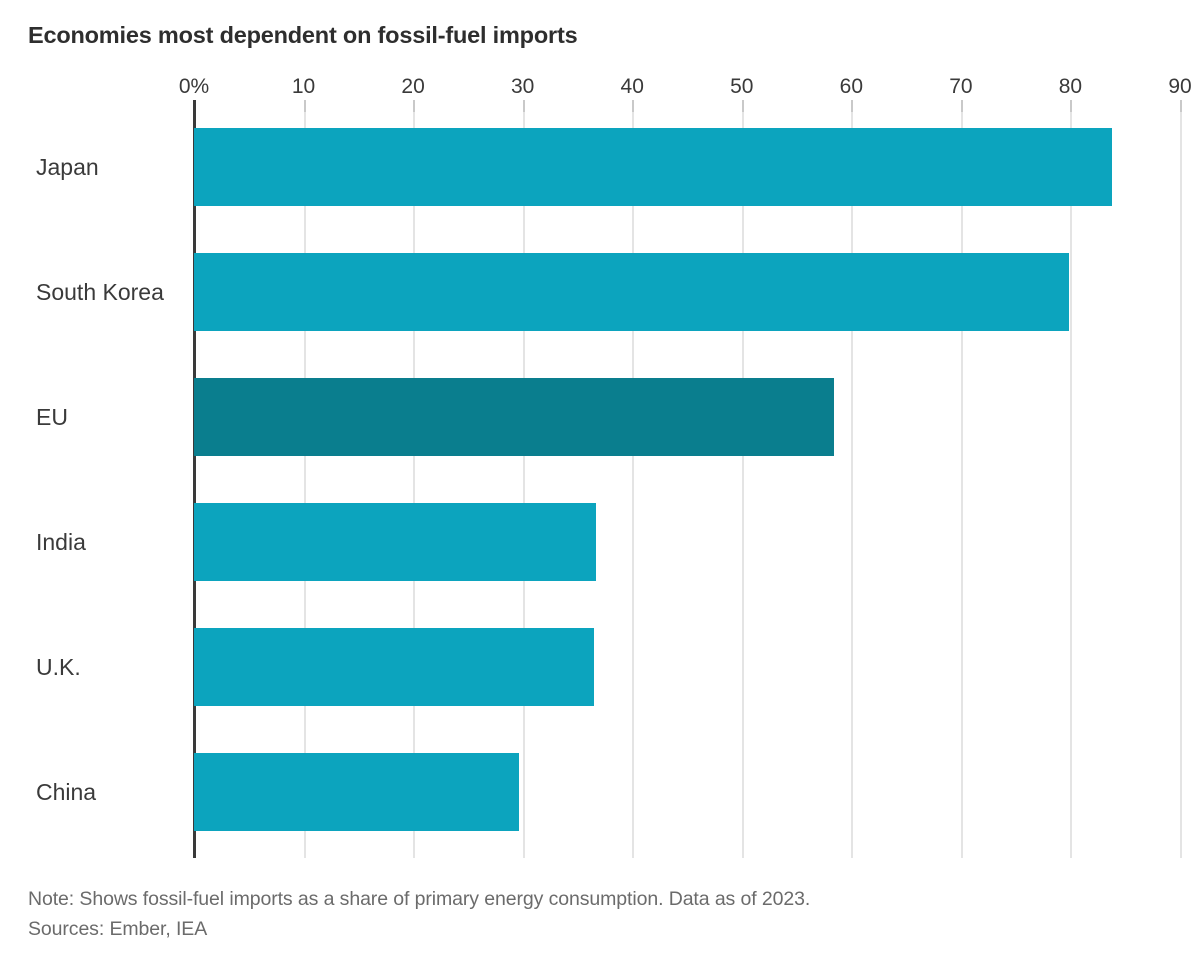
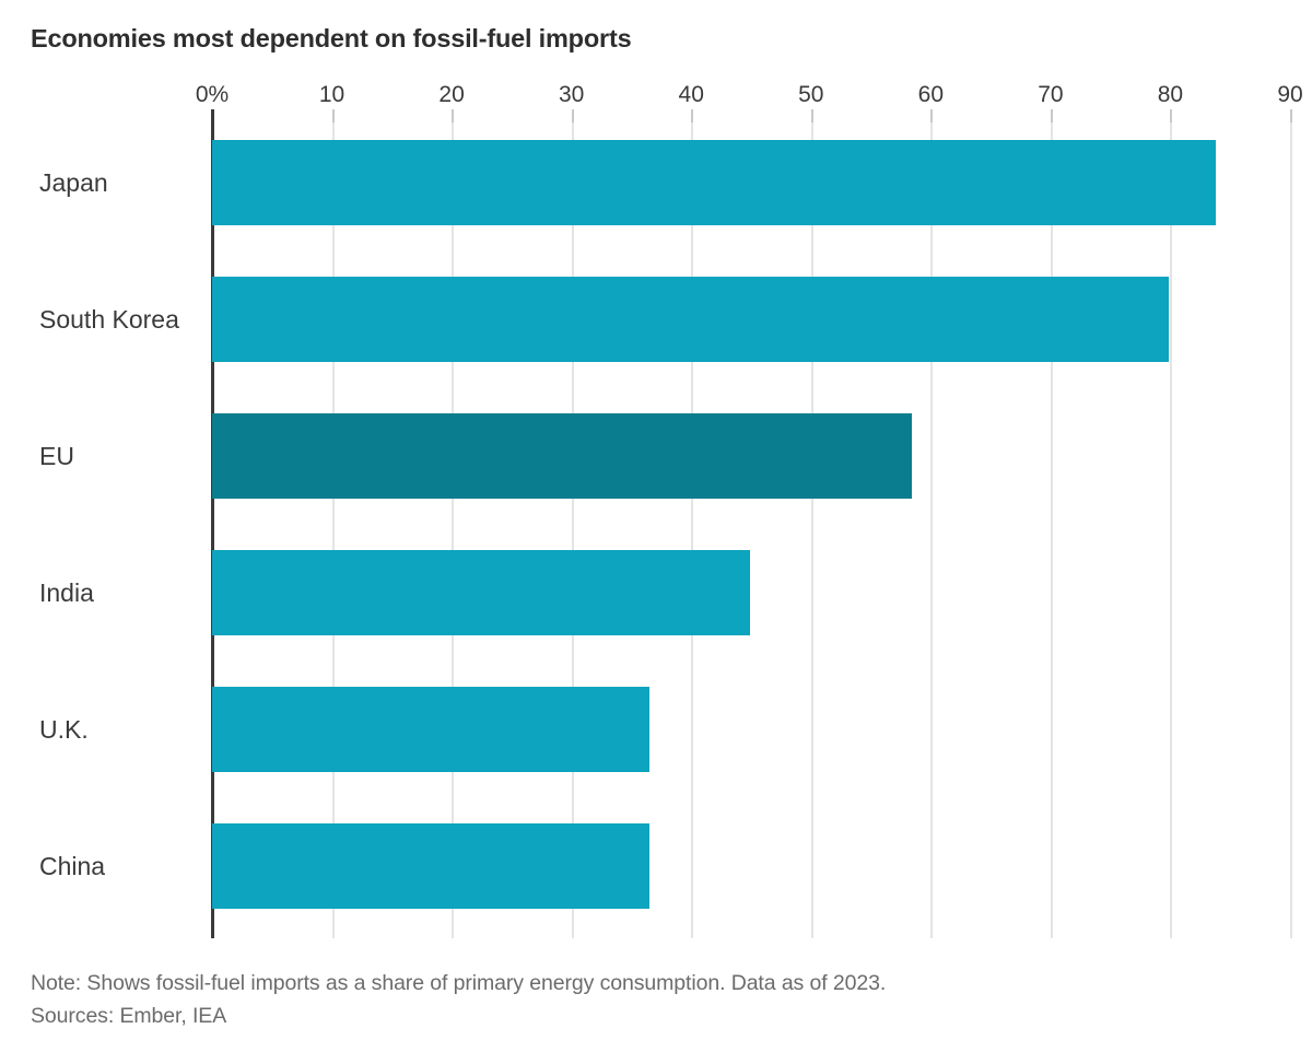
India: 36.7 -> 44.9
China: 29.7 -> 36.5
